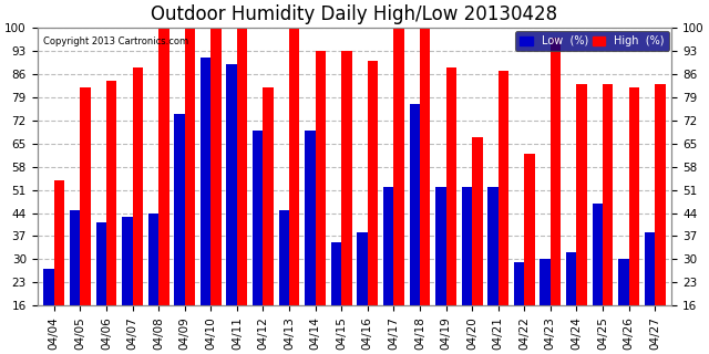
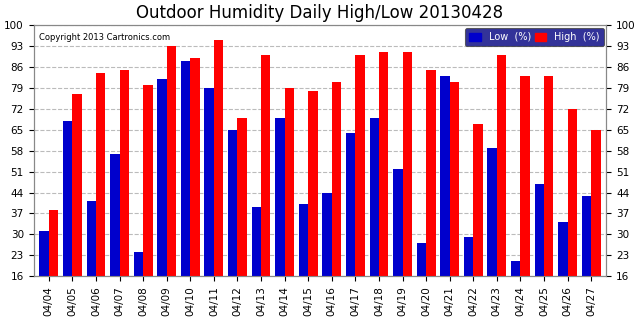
Low (%)/04/04: 27 -> 31
High (%)/04/04: 54 -> 38
Low (%)/04/05: 45 -> 68
High (%)/04/05: 82 -> 77
Low (%)/04/07: 43 -> 57
High (%)/04/07: 88 -> 85
Low (%)/04/08: 44 -> 24
High (%)/04/08: 100 -> 80
Low (%)/04/09: 74 -> 82
High (%)/04/09: 100 -> 93
Low (%)/04/10: 91 -> 88
High (%)/04/10: 100 -> 89
Low (%)/04/11: 89 -> 79
High (%)/04/11: 100 -> 95
Low (%)/04/12: 69 -> 65
High (%)/04/12: 82 -> 69
Low (%)/04/13: 45 -> 39
High (%)/04/13: 100 -> 90
High (%)/04/14: 93 -> 79
Low (%)/04/15: 35 -> 40
High (%)/04/15: 93 -> 78
Low (%)/04/16: 38 -> 44
High (%)/04/16: 90 -> 81
Low (%)/04/17: 52 -> 64
High (%)/04/17: 100 -> 90
Low (%)/04/18: 77 -> 69
High (%)/04/18: 100 -> 91
High (%)/04/19: 88 -> 91
Low (%)/04/20: 52 -> 27
High (%)/04/20: 67 -> 85
Low (%)/04/21: 52 -> 83
High (%)/04/21: 87 -> 81
High (%)/04/22: 62 -> 67
Low (%)/04/23: 30 -> 59
High (%)/04/23: 97 -> 90
Low (%)/04/24: 32 -> 21
Low (%)/04/26: 30 -> 34
High (%)/04/26: 82 -> 72
Low (%)/04/27: 38 -> 43
High (%)/04/27: 83 -> 65
